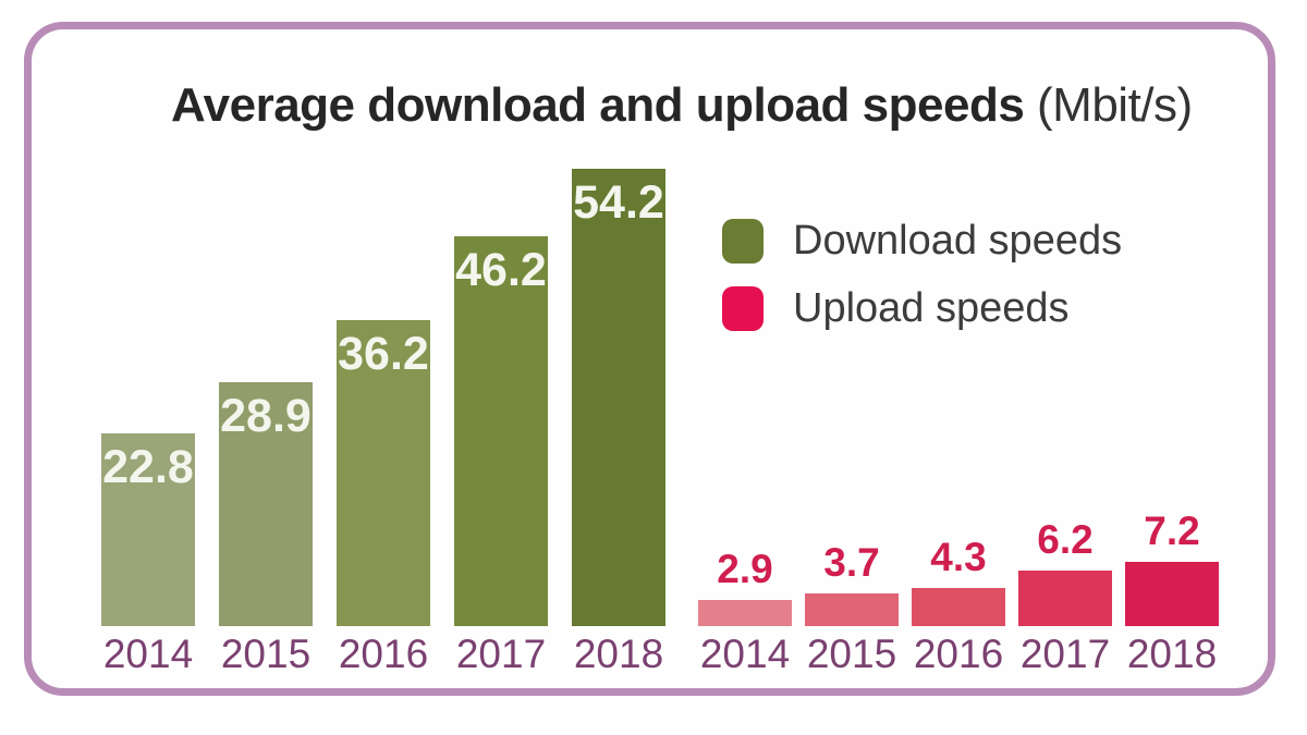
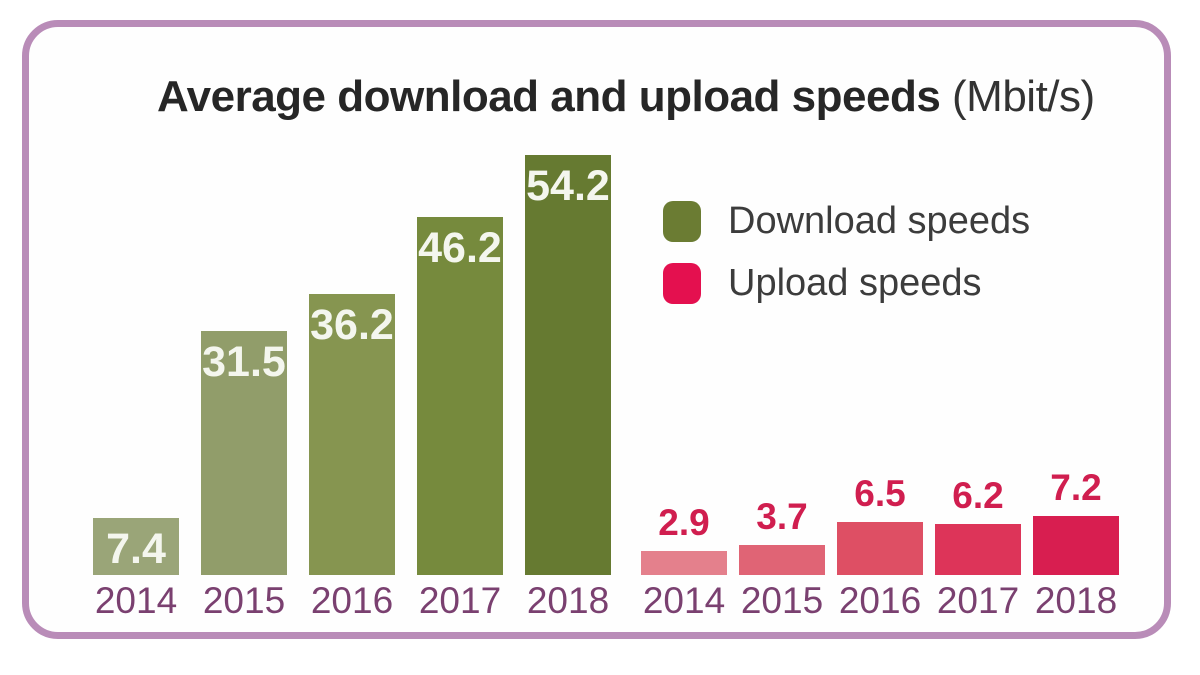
Download speeds/2014: 22.8 -> 7.4
Download speeds/2015: 28.9 -> 31.5
Upload speeds/2016: 4.3 -> 6.5
